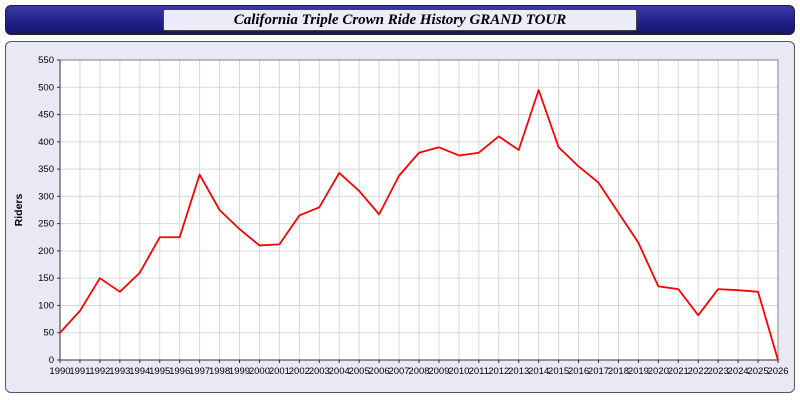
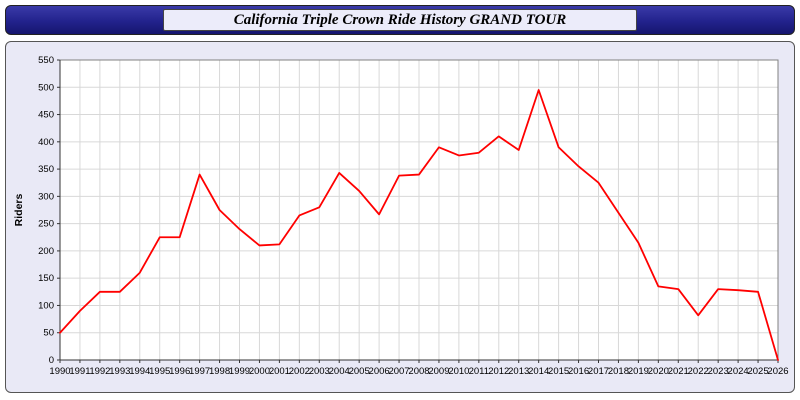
1992: 150 -> 120
2008: 380 -> 340
